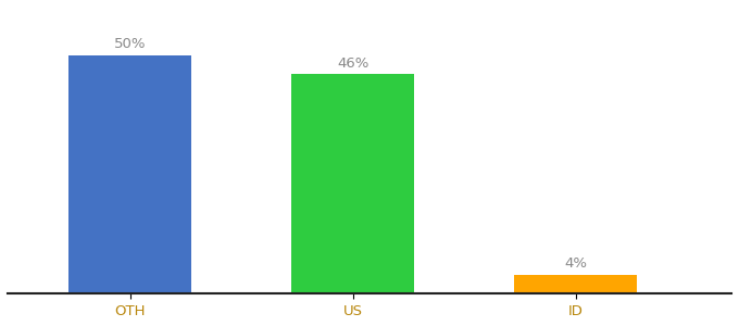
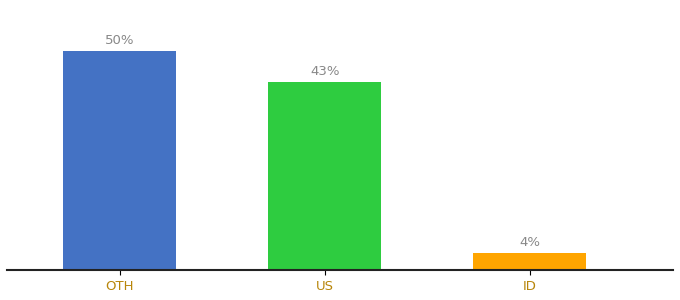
US: 46% -> 43%
